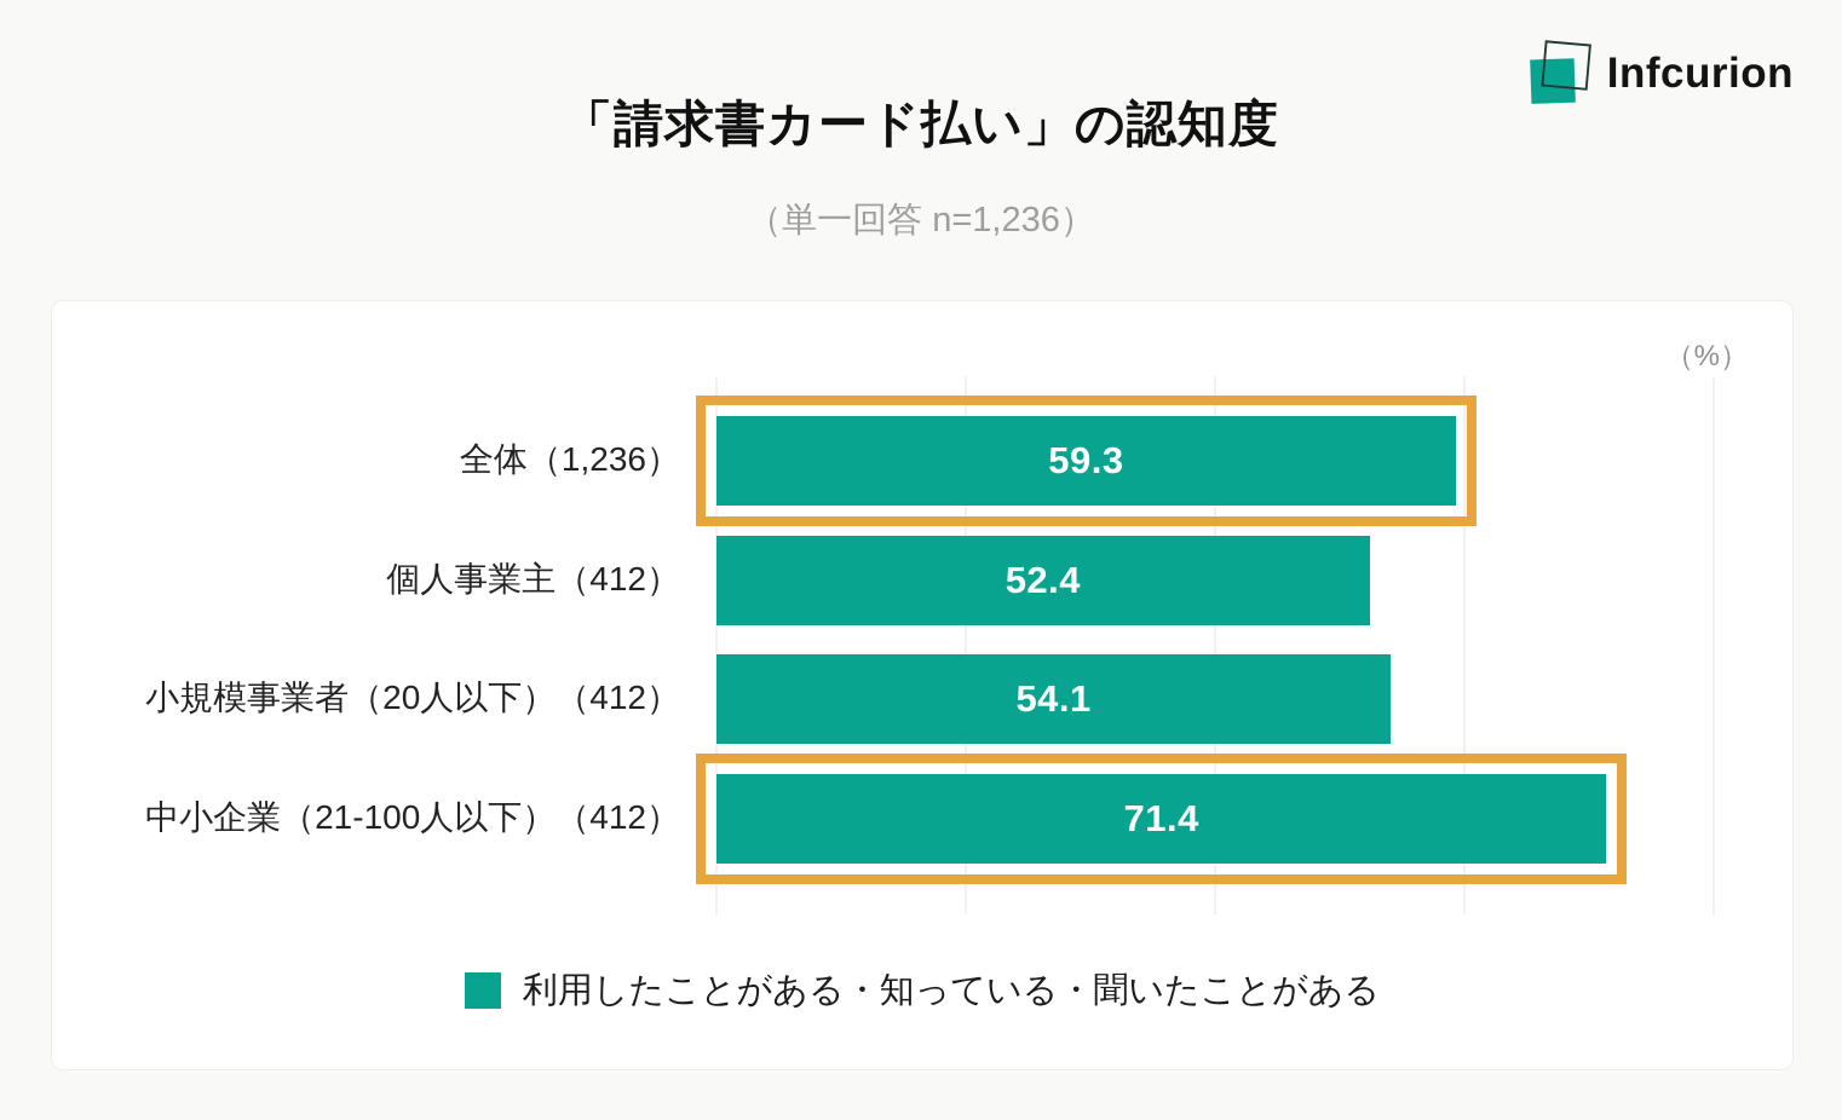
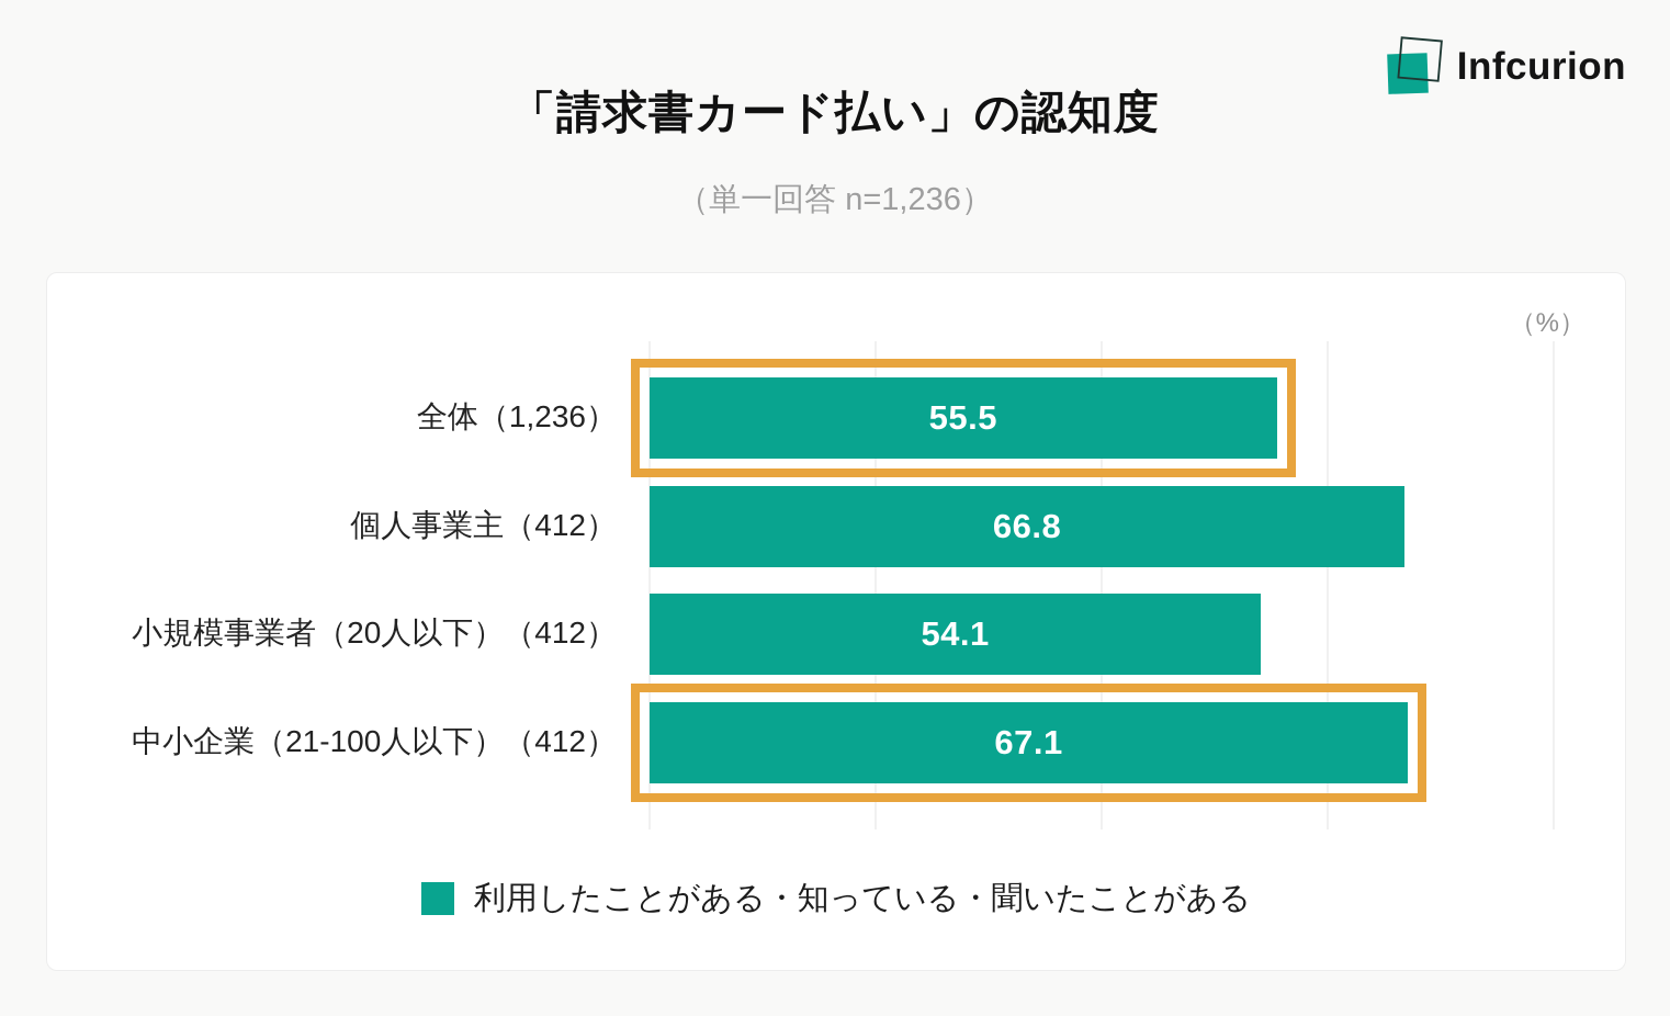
全体（1,236）: 59.3 -> 55.5
個人事業主（412）: 52.4 -> 66.8
中小企業（21-100人以下）（412）: 71.4 -> 67.1
